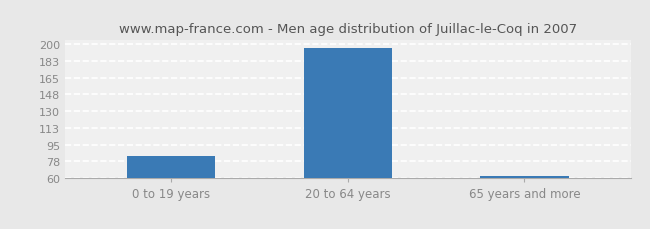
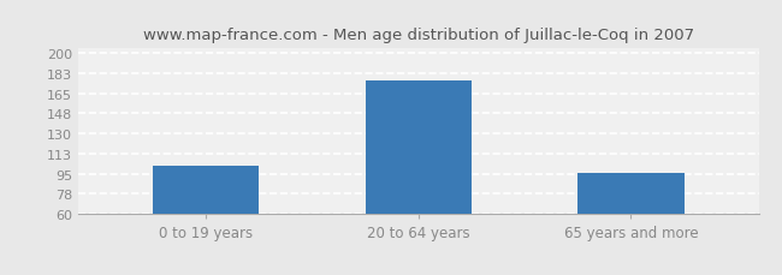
0 to 19 years: 83 -> 102
20 to 64 years: 196 -> 176
65 years and more: 63 -> 96
